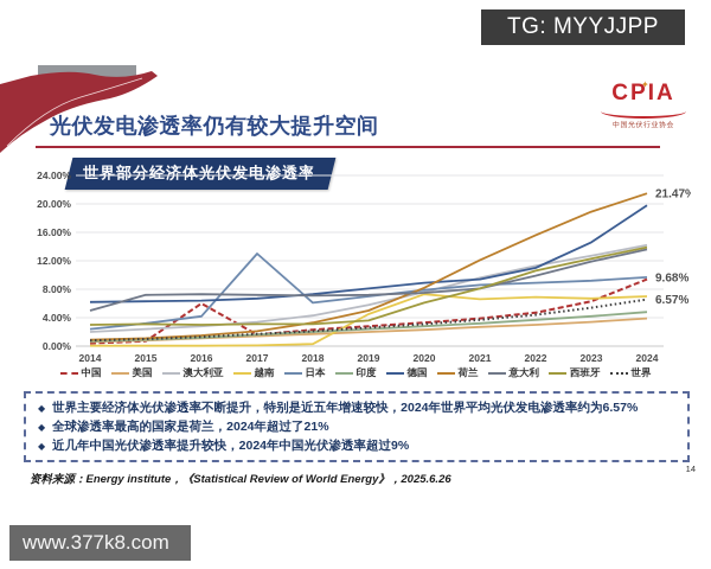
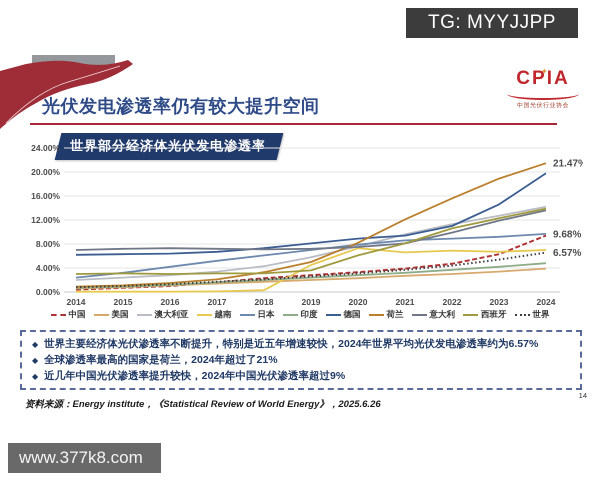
意大利/2014: 5% -> 7%
中国/2016: 6% -> 1%
日本/2017: 13% -> 5%
